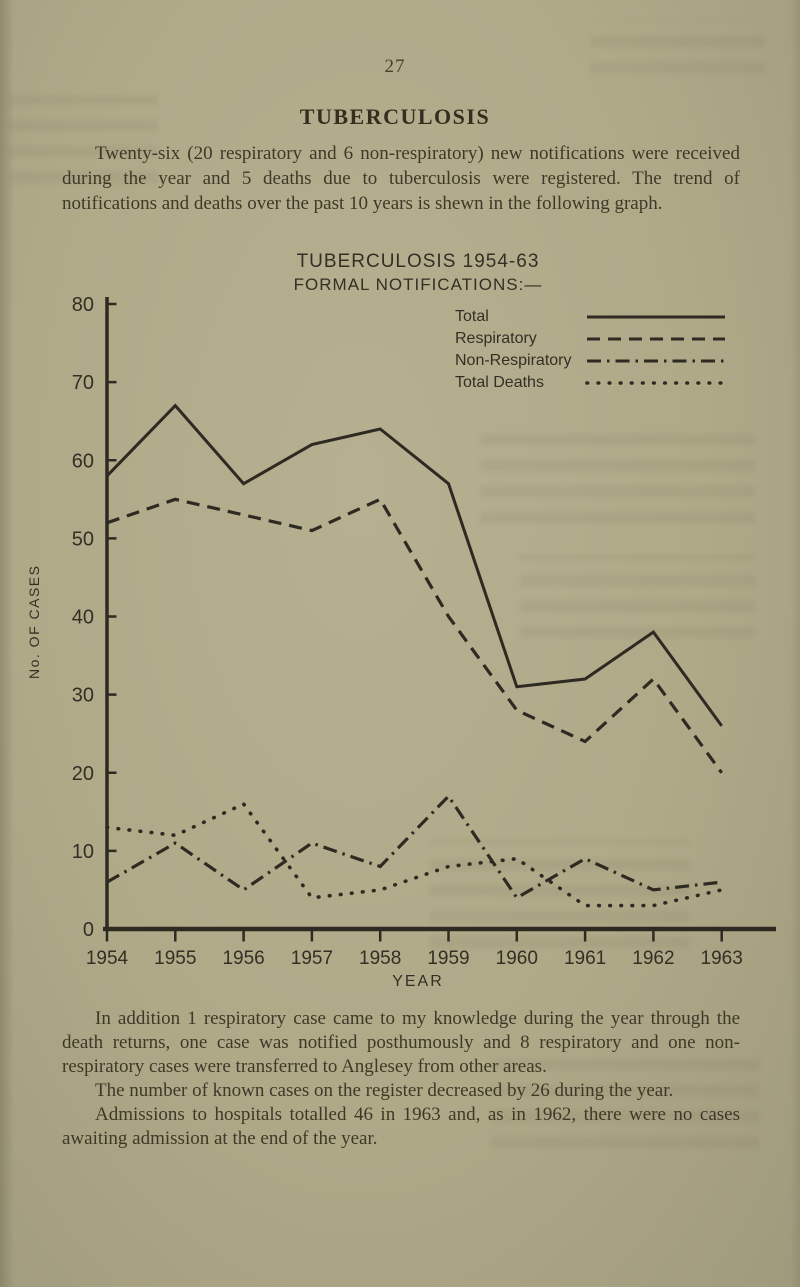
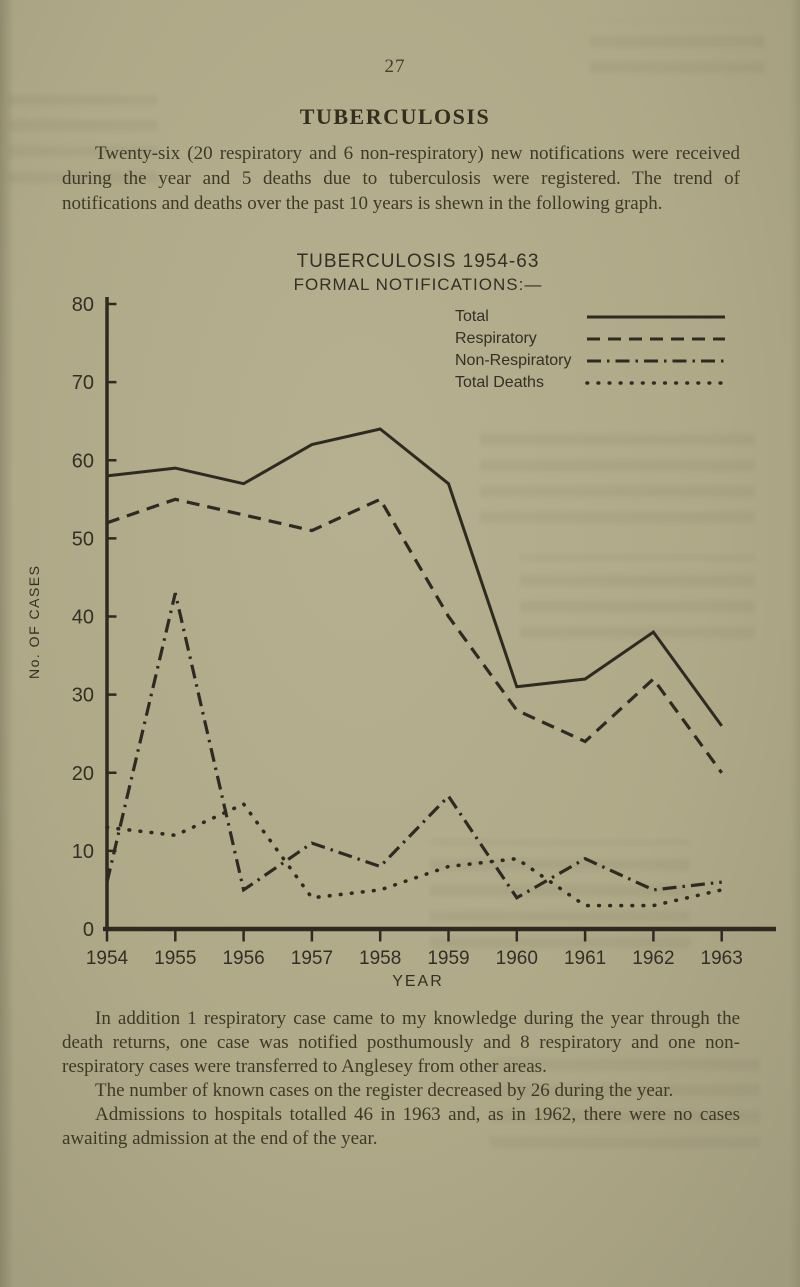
Total/1955: 67 -> 59
Non-Respiratory/1955: 11 -> 43
